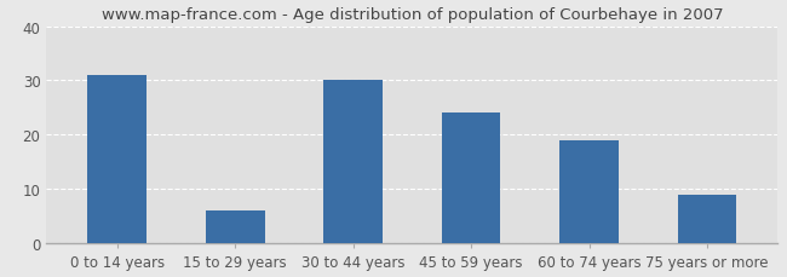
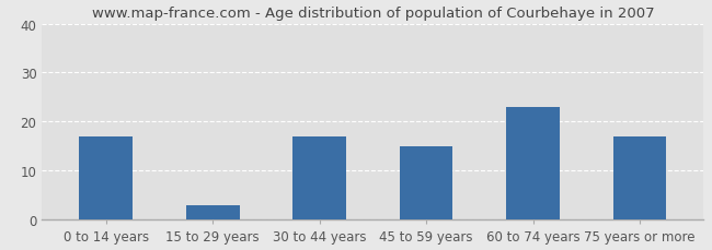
0 to 14 years: 31 -> 17
15 to 29 years: 6 -> 3
30 to 44 years: 30 -> 17
45 to 59 years: 24 -> 15
60 to 74 years: 19 -> 23
75 years or more: 9 -> 17
